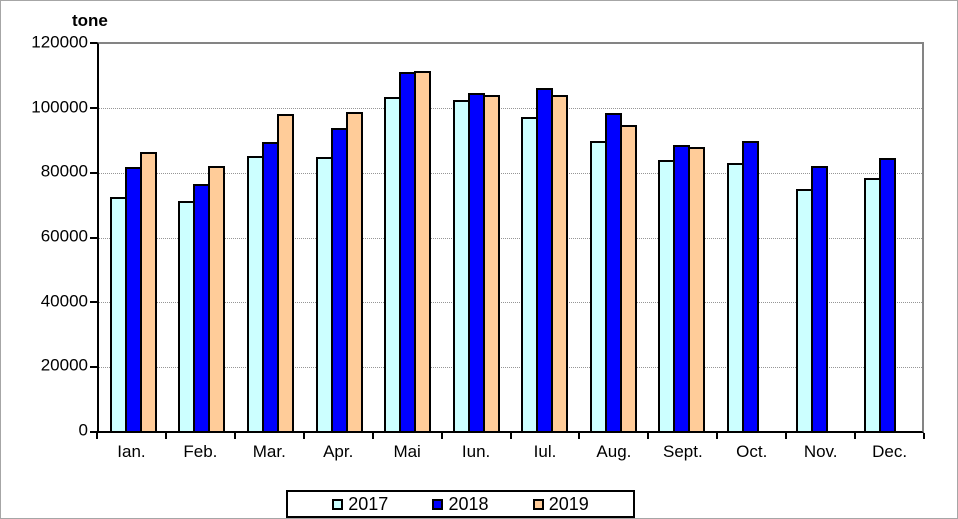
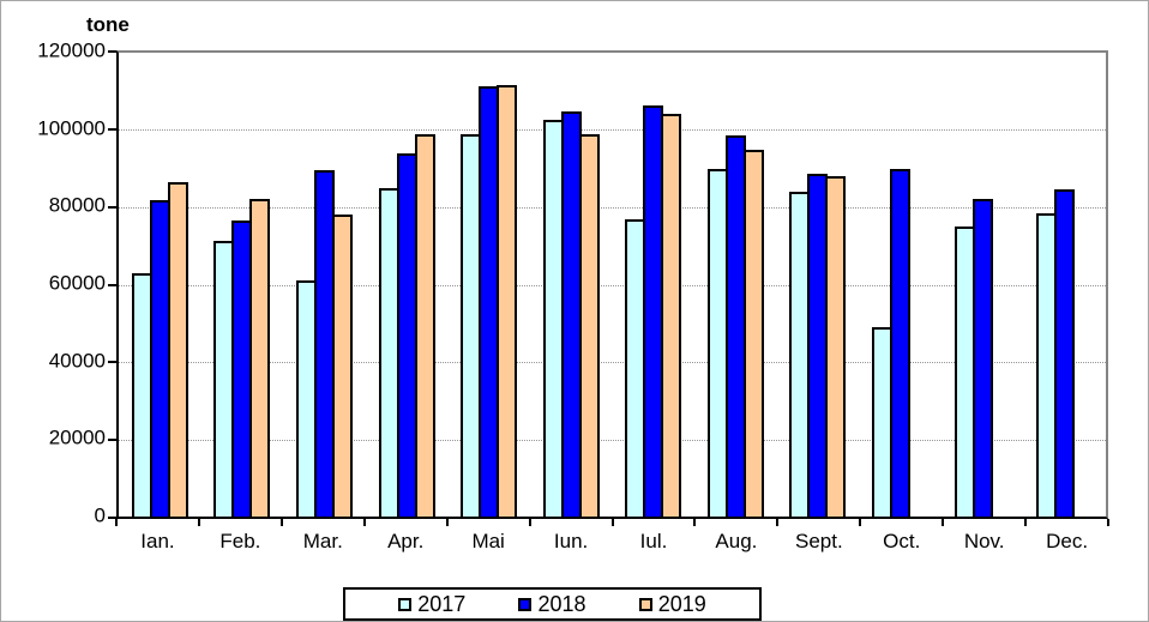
2017/Ian.: 73000 -> 63000
2017/Mar.: 85000 -> 61000
2019/Mar.: 98000 -> 78000
2017/Mai: 104000 -> 99000
2019/Iun.: 104000 -> 99000
2017/Iul.: 97000 -> 77000
2017/Oct.: 83000 -> 49000
